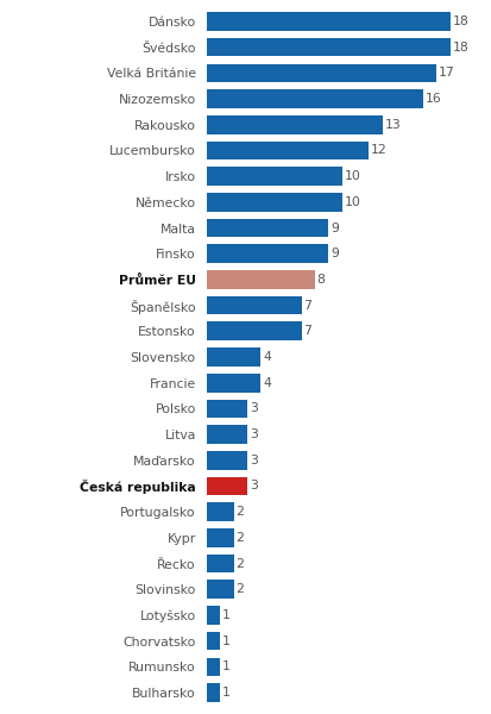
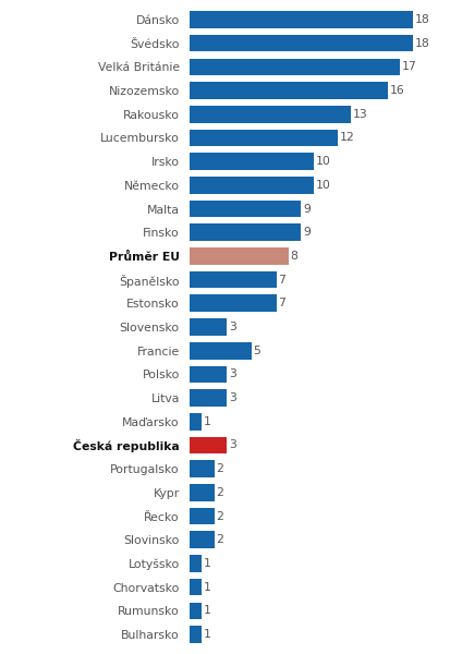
Slovensko: 4 -> 3
Francie: 4 -> 5
Maďarsko: 3 -> 1
